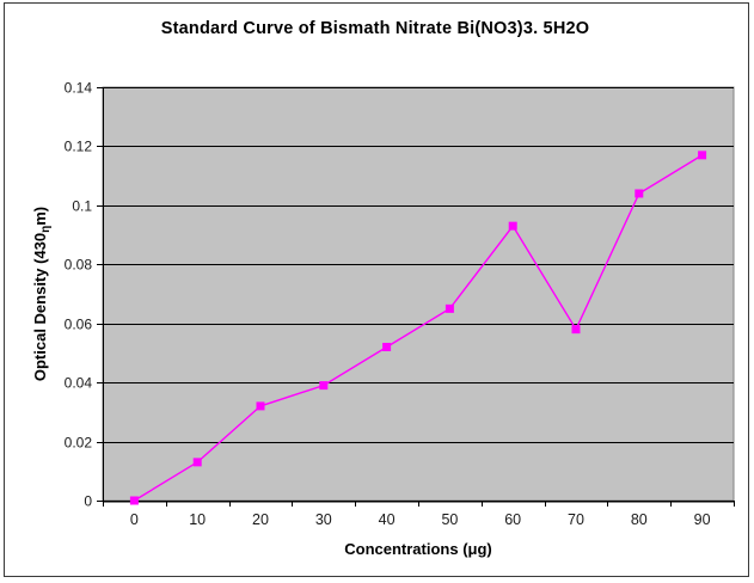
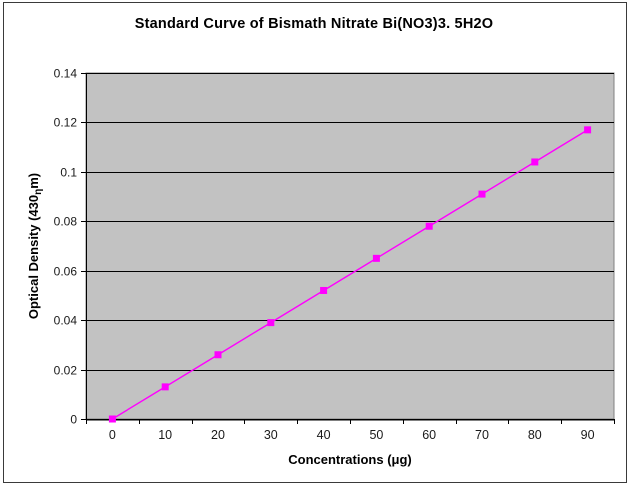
20: 0.032 -> 0.026
60: 0.093 -> 0.078
70: 0.058 -> 0.091
